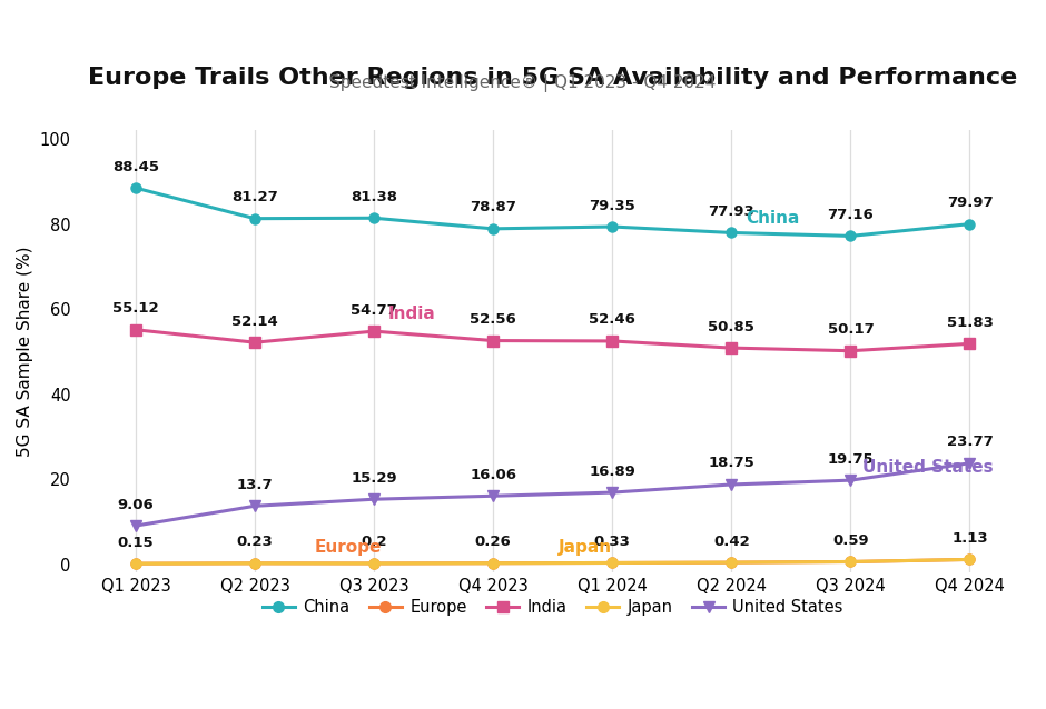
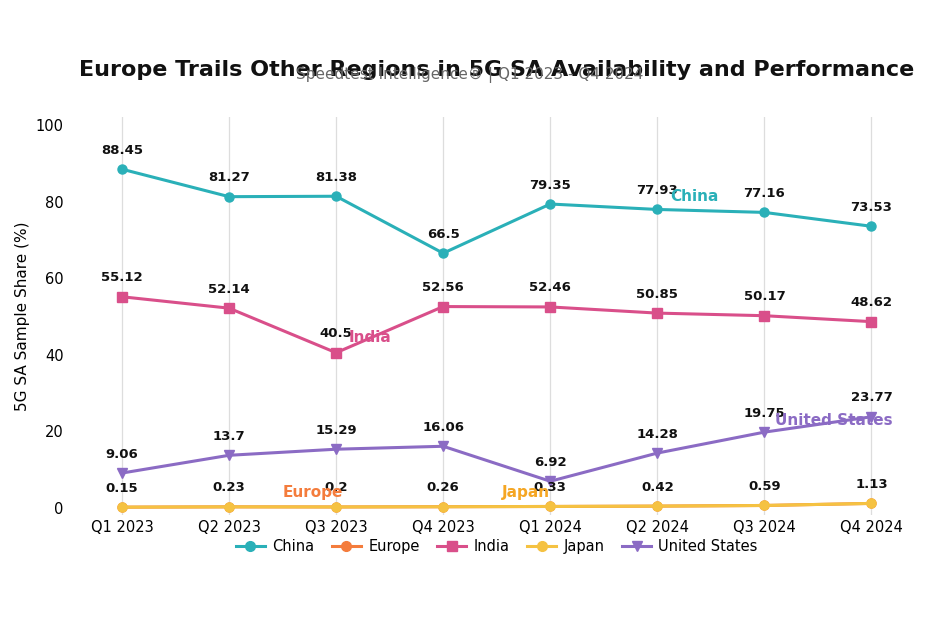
India/Q3 2023: 54.8 -> 40.5
China/Q4 2023: 78.87 -> 66.5
United States/Q1 2024: 16.89 -> 6.92
United States/Q2 2024: 18.75 -> 14.28
China/Q4 2024: 79.97 -> 73.53
India/Q4 2024: 51.83 -> 48.62
